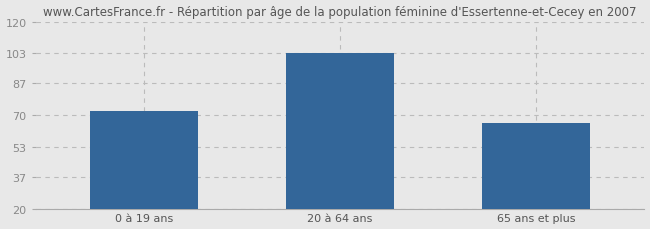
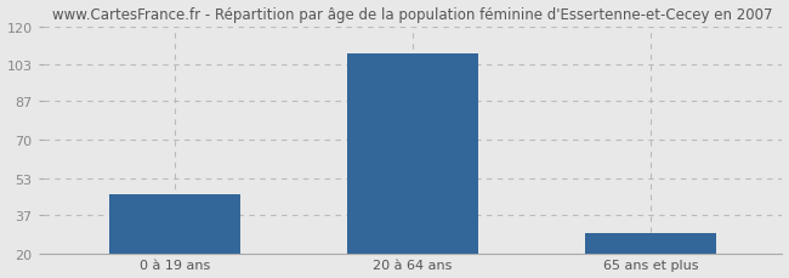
0 à 19 ans: 72 -> 46
20 à 64 ans: 103 -> 108
65 ans et plus: 66 -> 29
